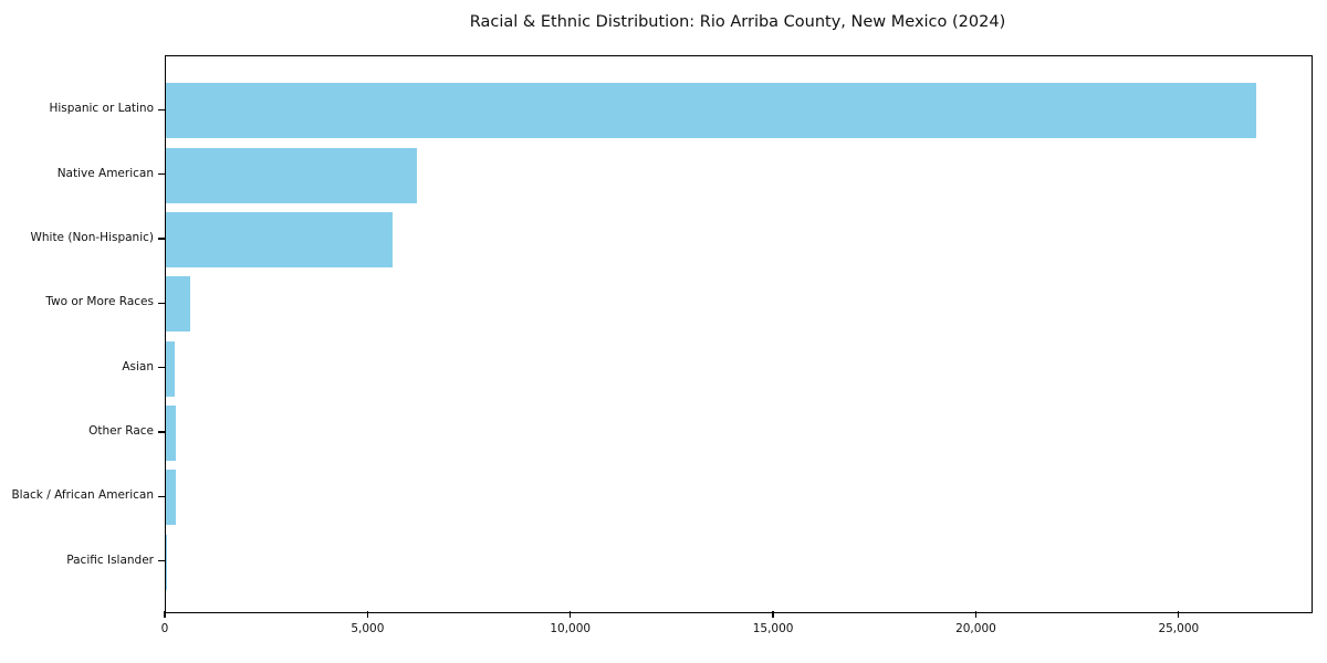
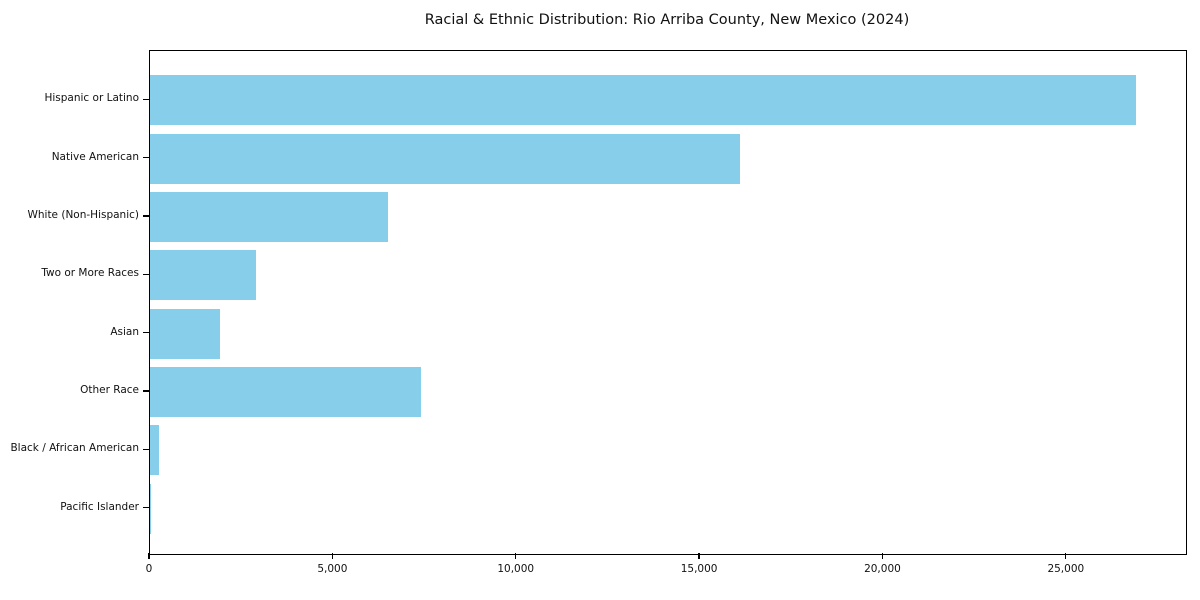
Native American: 6200 -> 16100
White (Non-Hispanic): 5600 -> 6500
Two or More Races: 600 -> 2900
Asian: 200 -> 1900
Other Race: 200 -> 7400
